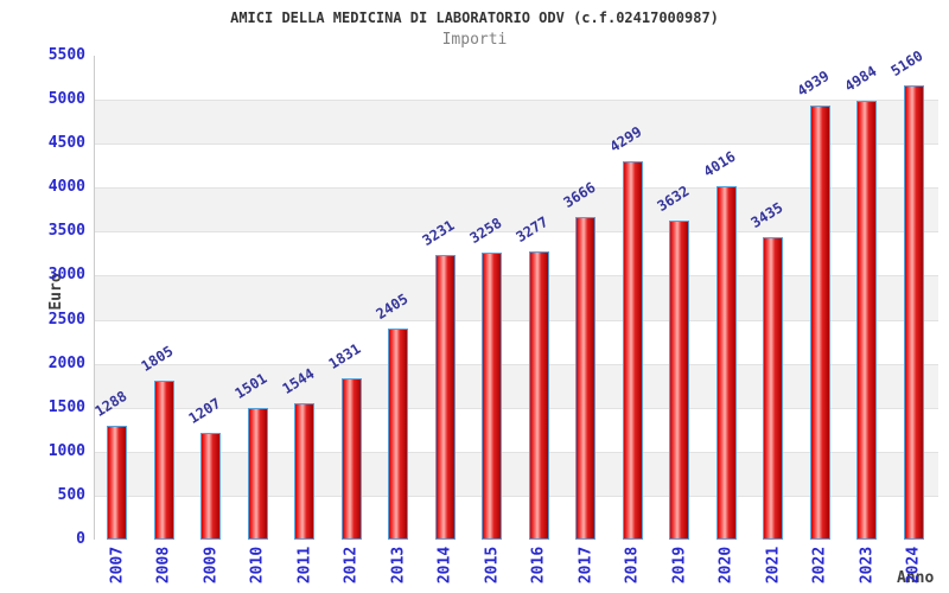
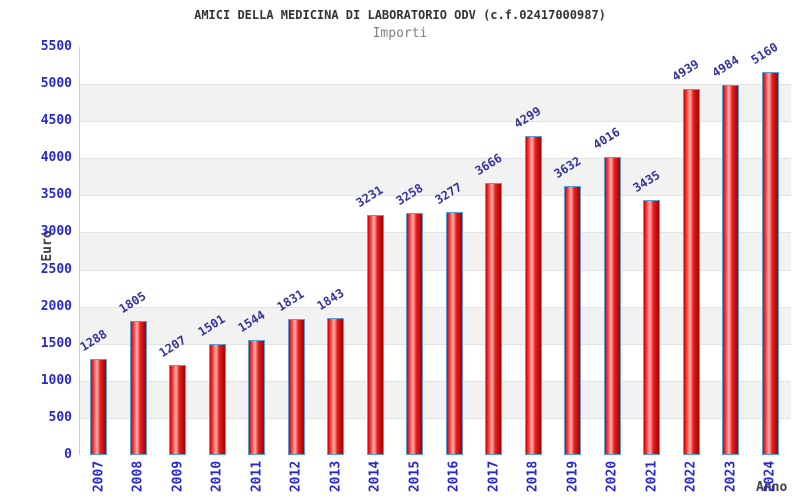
2013: 2405 -> 1843
